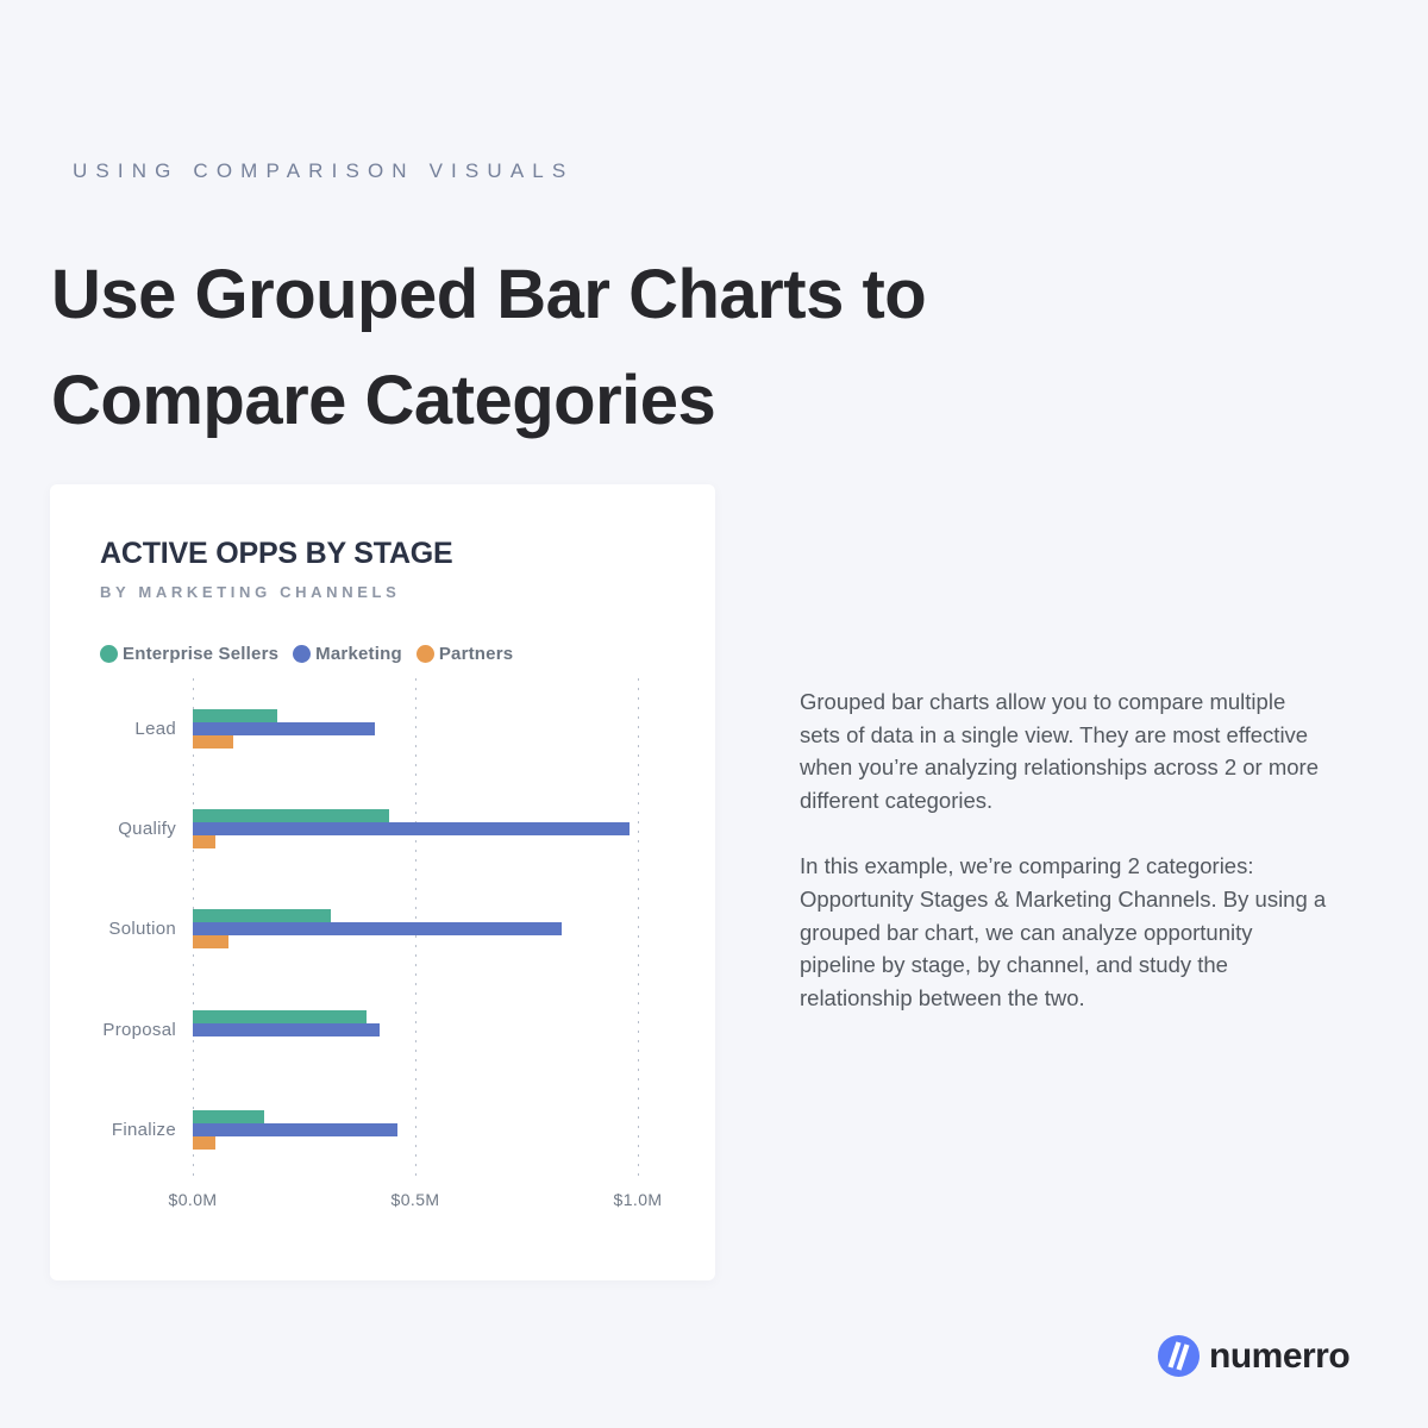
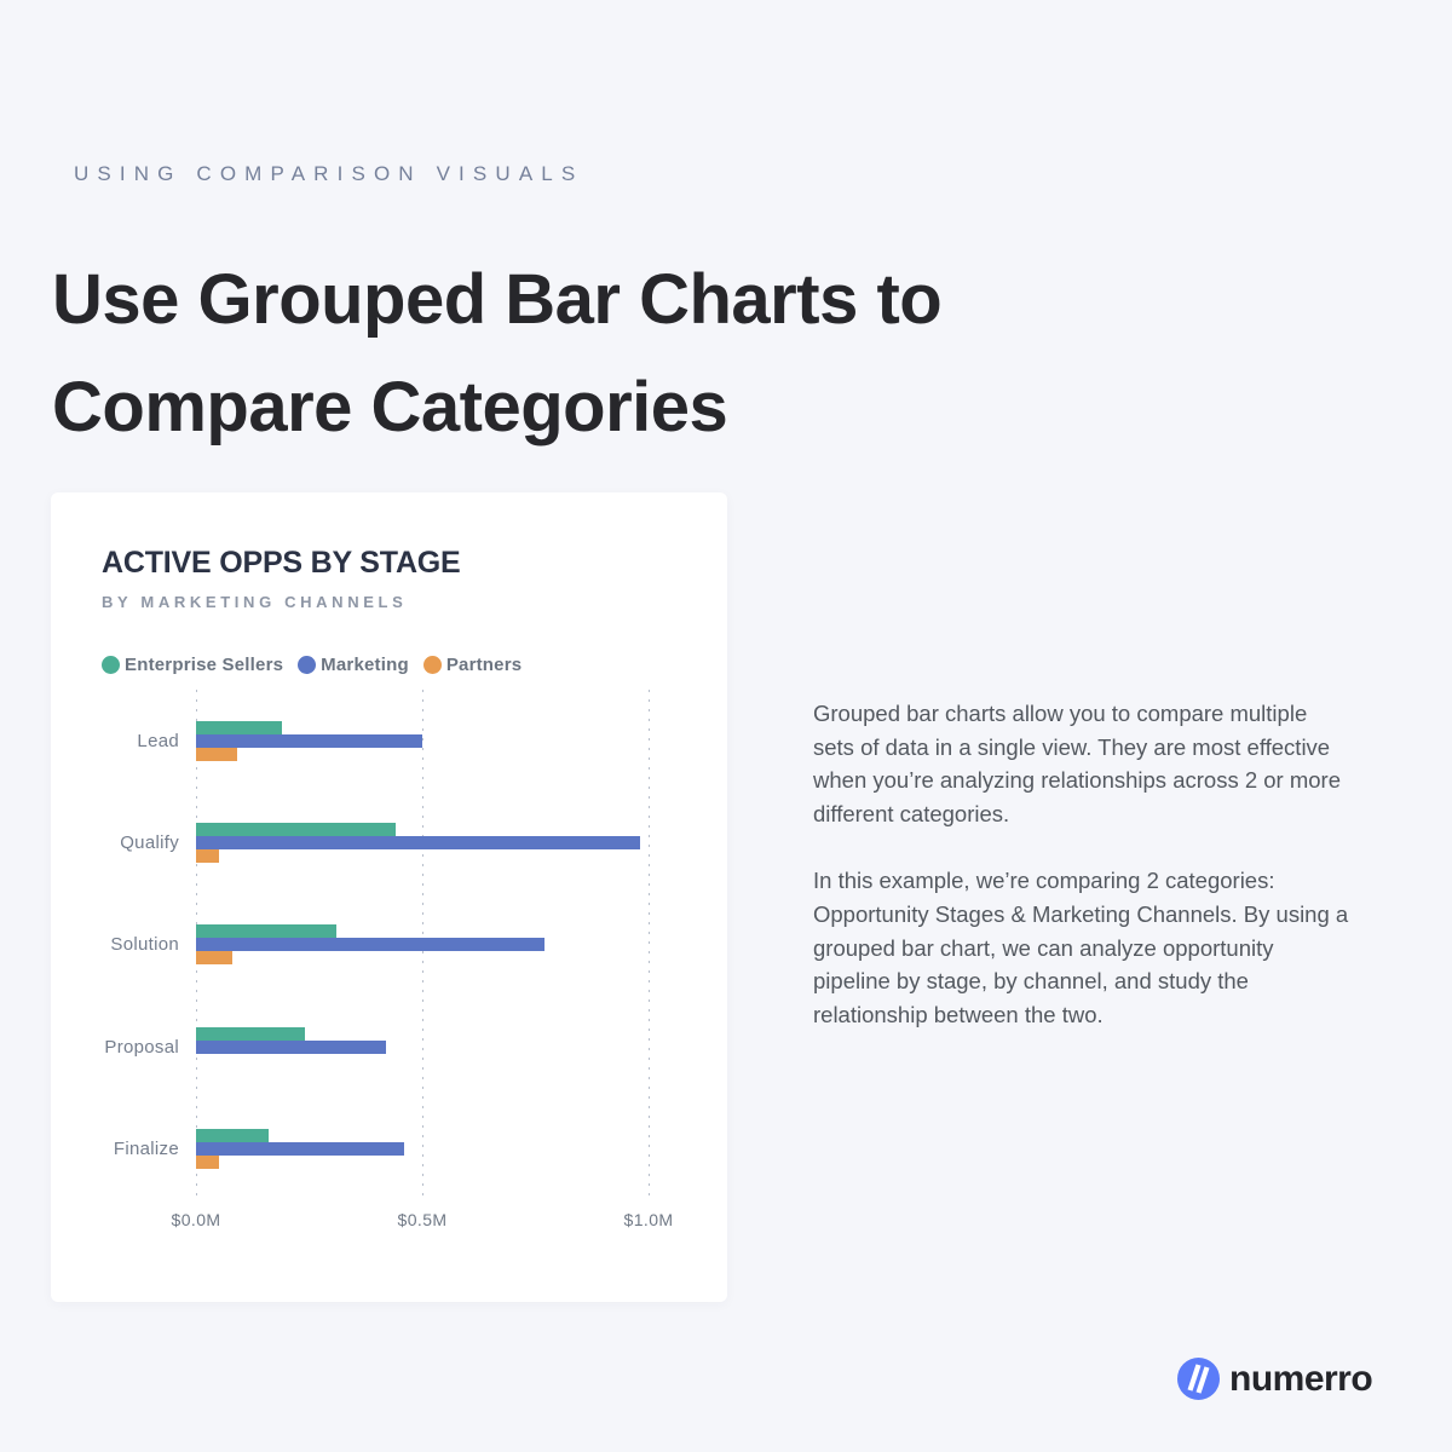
Marketing/Lead: $0.41M -> $0.50M
Marketing/Solution: $0.83M -> $0.77M
Enterprise Sellers/Proposal: $0.39M -> $0.24M
